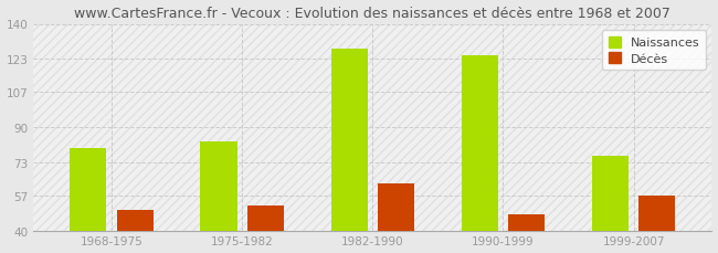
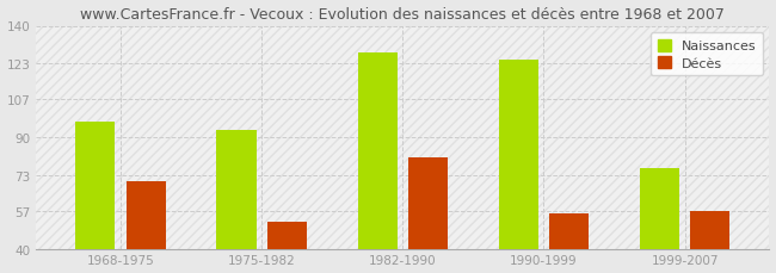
Naissances/1968-1975: 80 -> 97
Décès/1968-1975: 50 -> 70
Naissances/1975-1982: 83 -> 93
Décès/1982-1990: 63 -> 81
Décès/1990-1999: 48 -> 56
